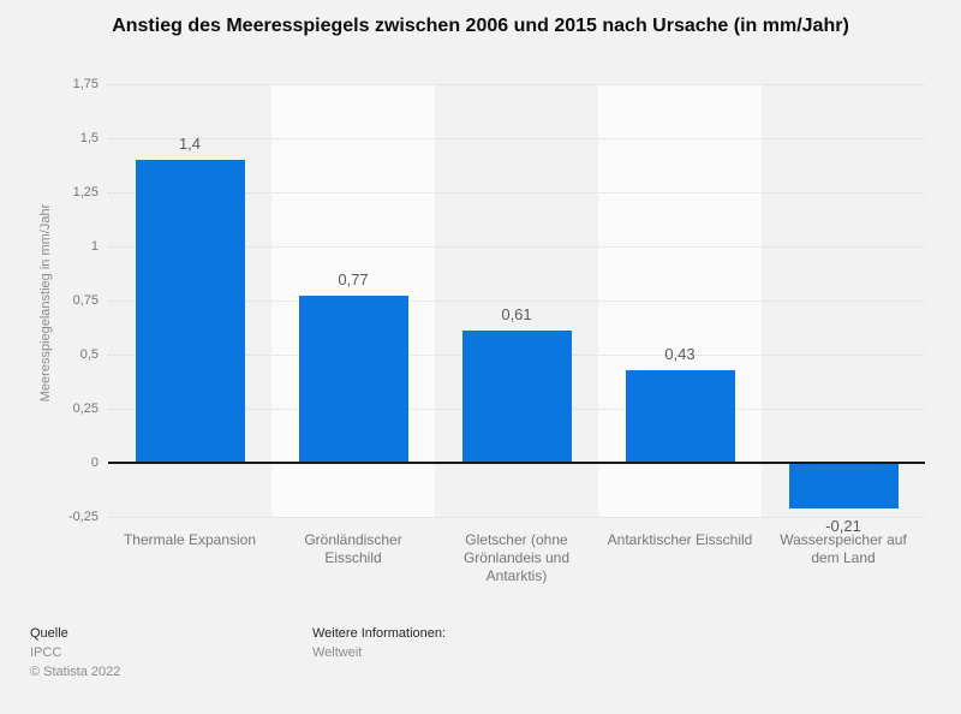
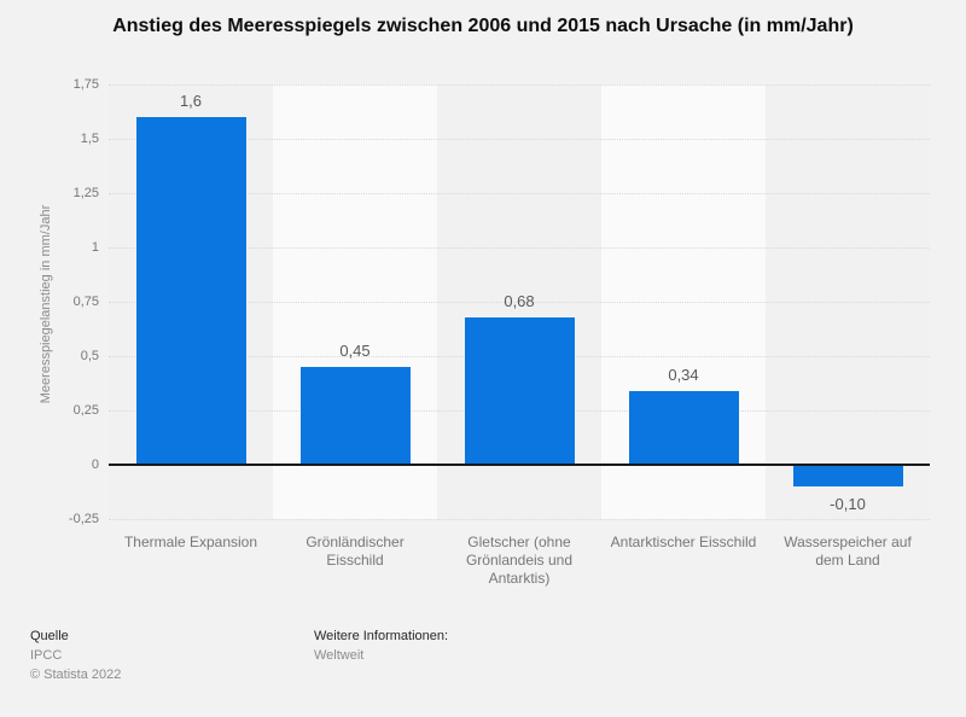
Thermale Expansion: 1,4 -> 1,6
Grönländischer Eisschild: 0,77 -> 0,45
Gletscher (ohne Grönlandeis und Antarktis): 0,61 -> 0,68
Antarktischer Eisschild: 0,43 -> 0,34
Wasserspeicher auf dem Land: -0,21 -> -0,10
